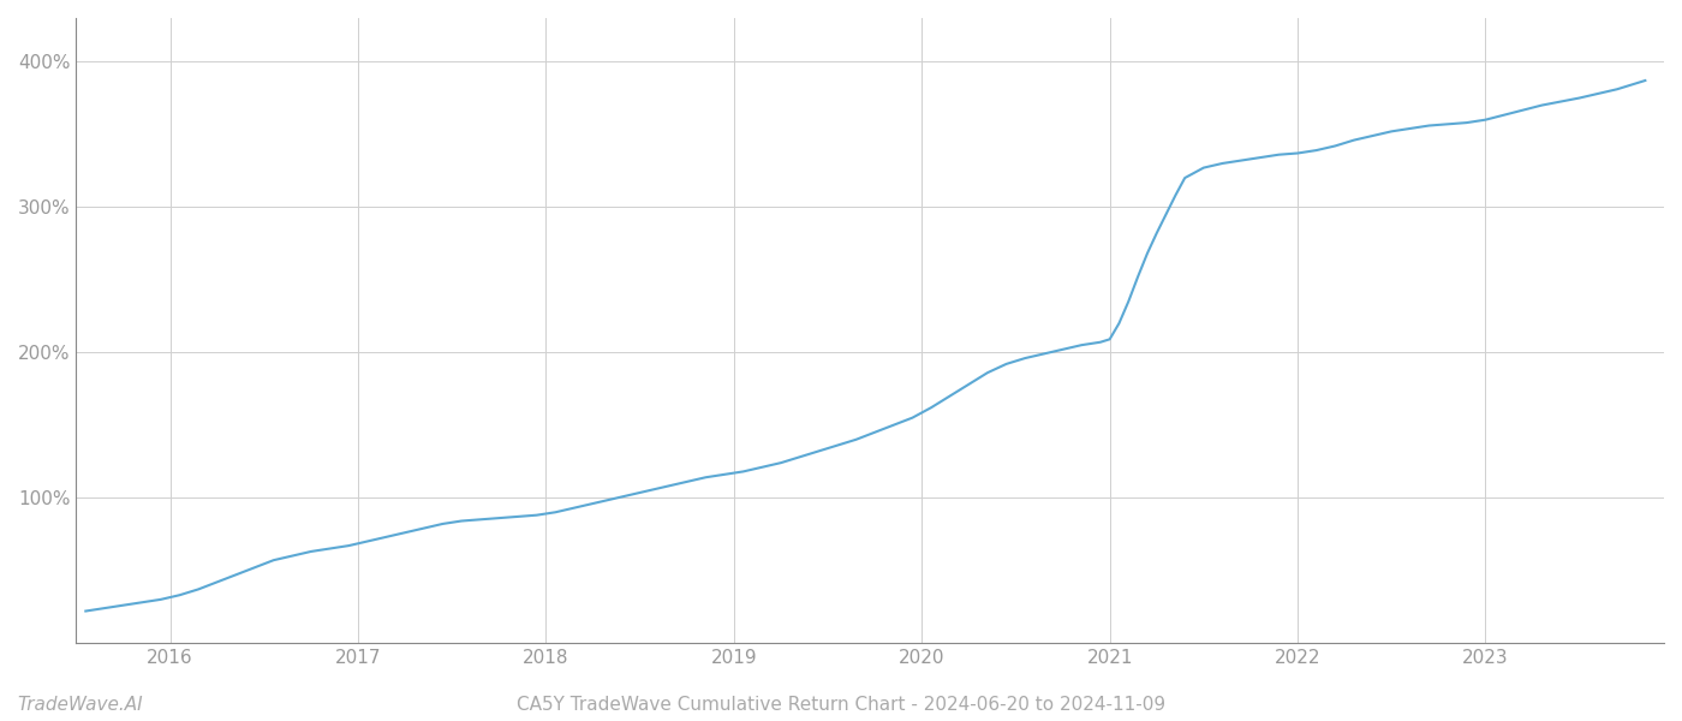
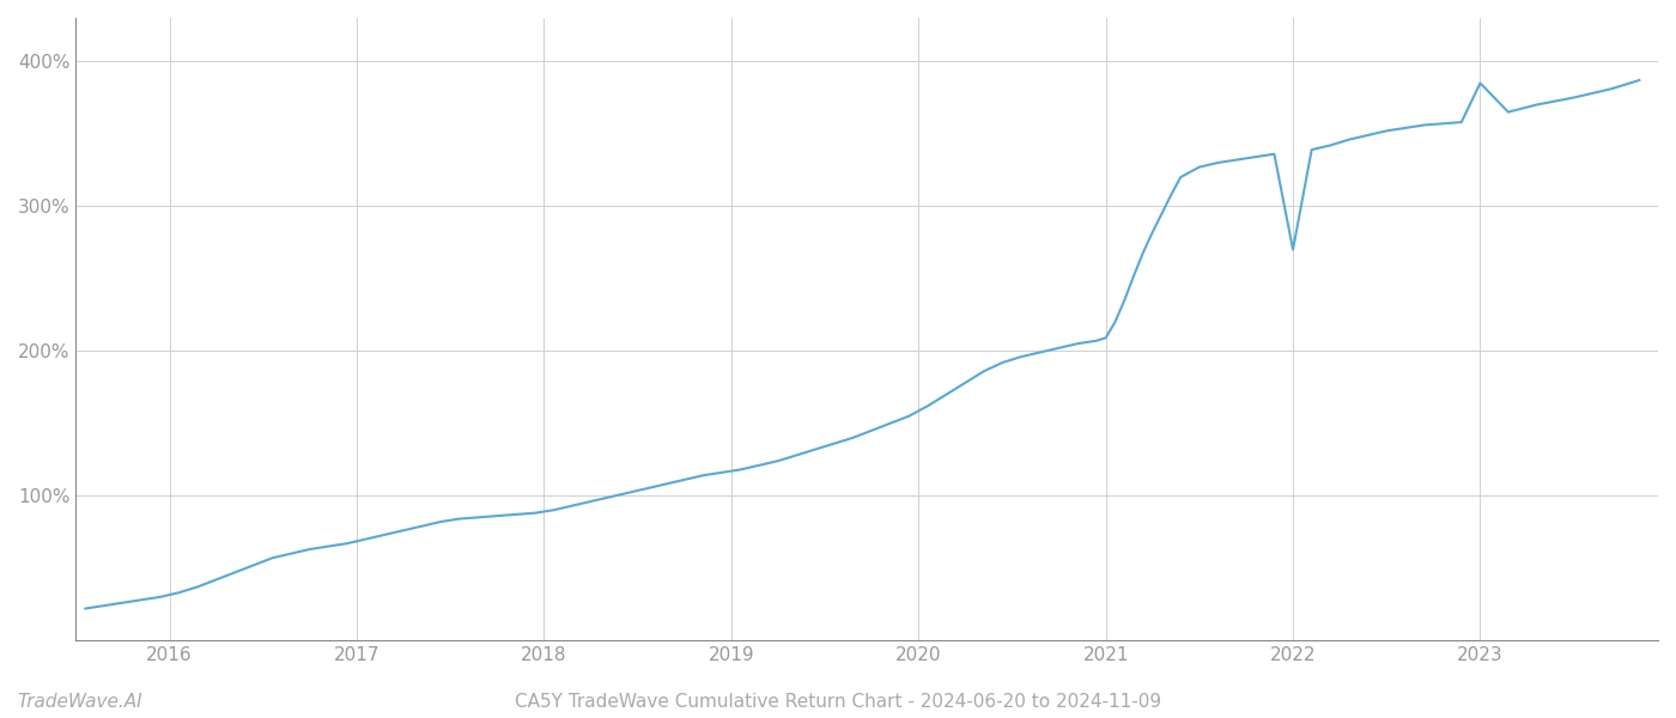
2022: 337% -> 270%
2023: 360% -> 385%
